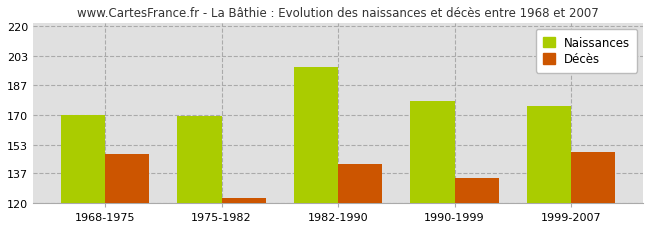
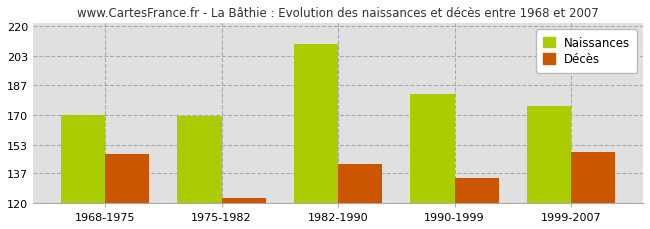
Naissances/1982-1990: 197 -> 210
Naissances/1990-1999: 178 -> 182
